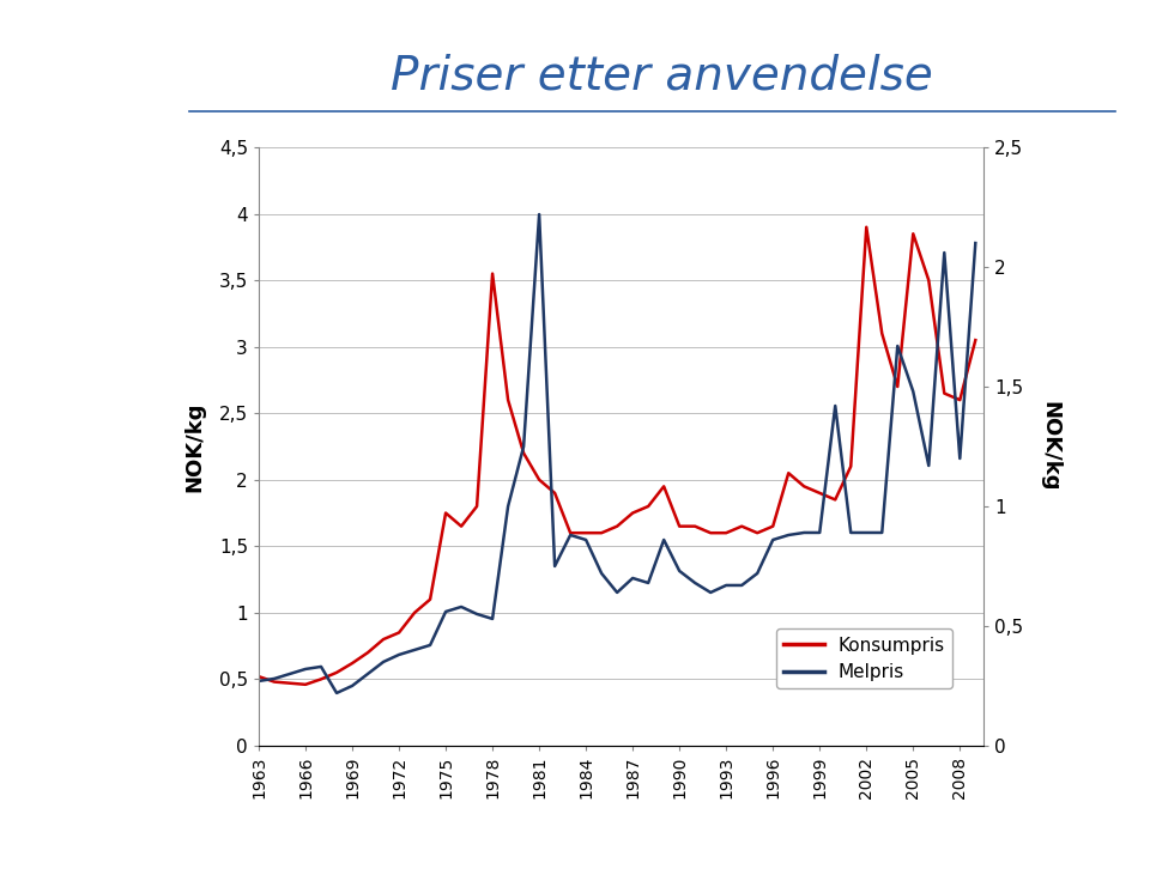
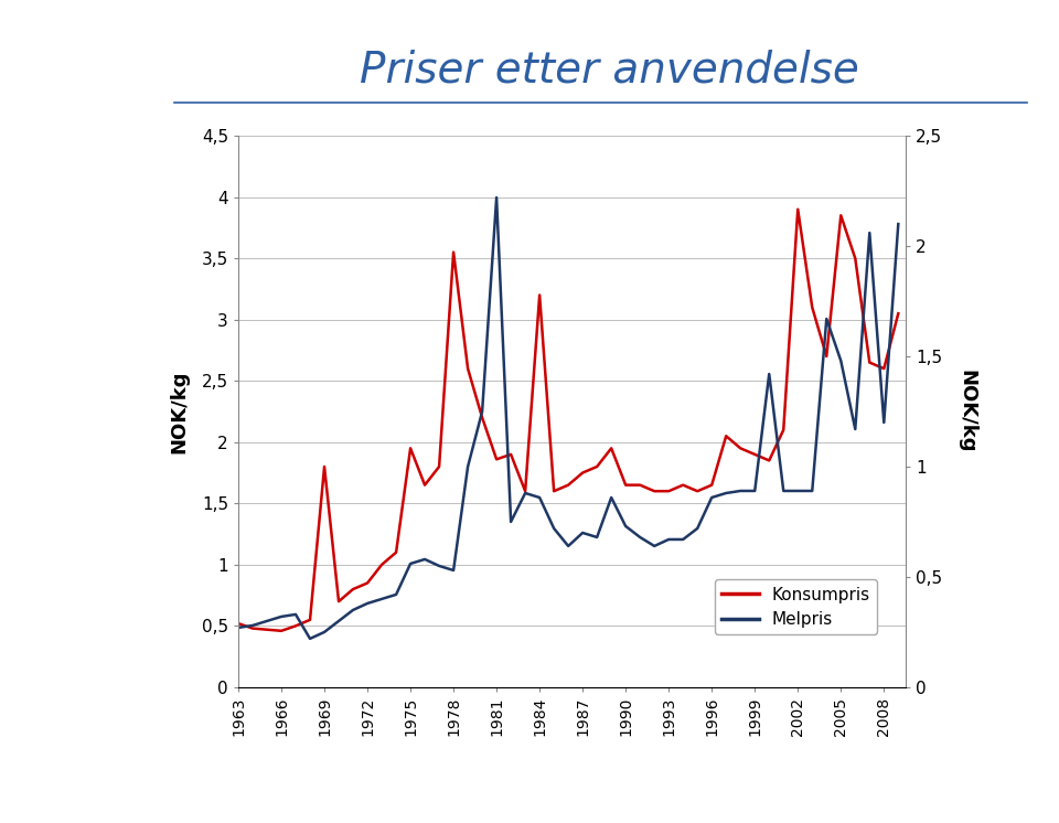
Konsumpris/1969: 0,62 -> 1,80
Konsumpris/1975: 1,75 -> 1,95
Konsumpris/1981: 2,00 -> 1,86
Konsumpris/1984: 1,60 -> 3,20
